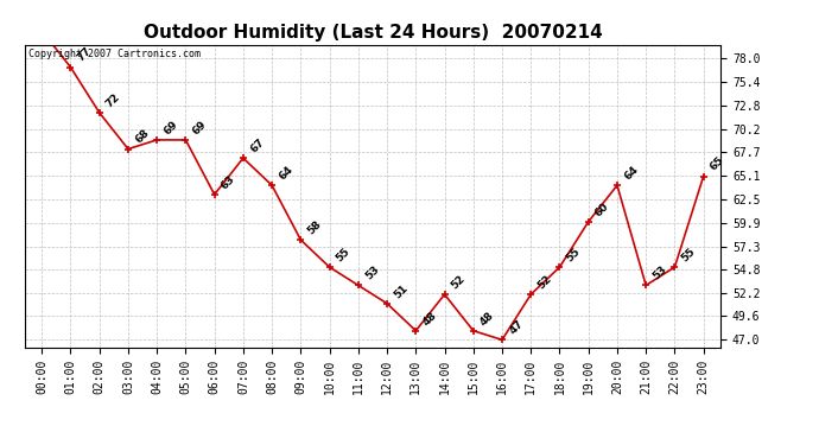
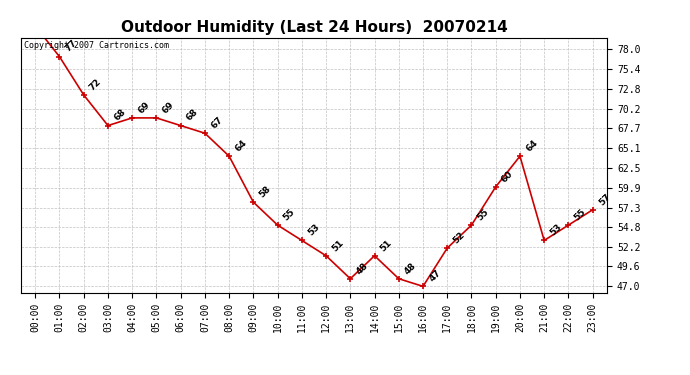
06:00: 63 -> 68
14:00: 52 -> 51
23:00: 65 -> 57
